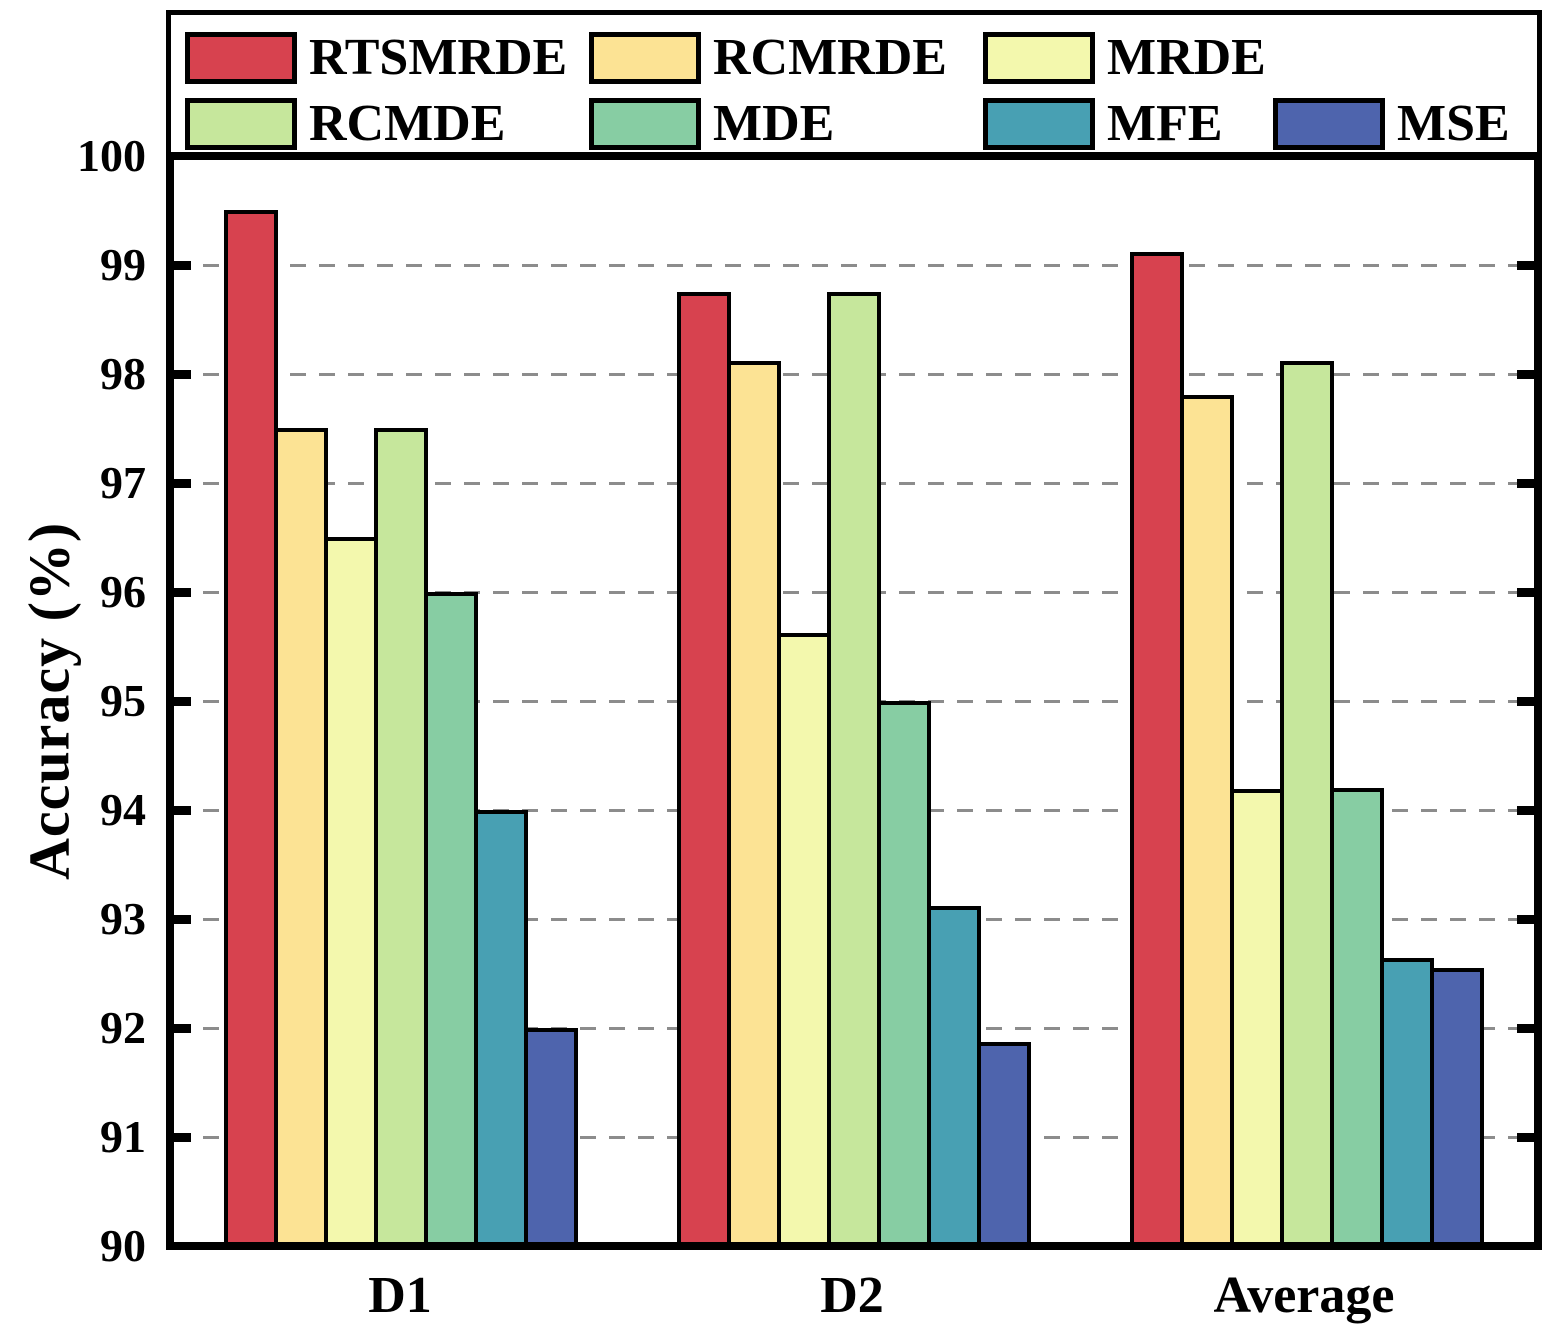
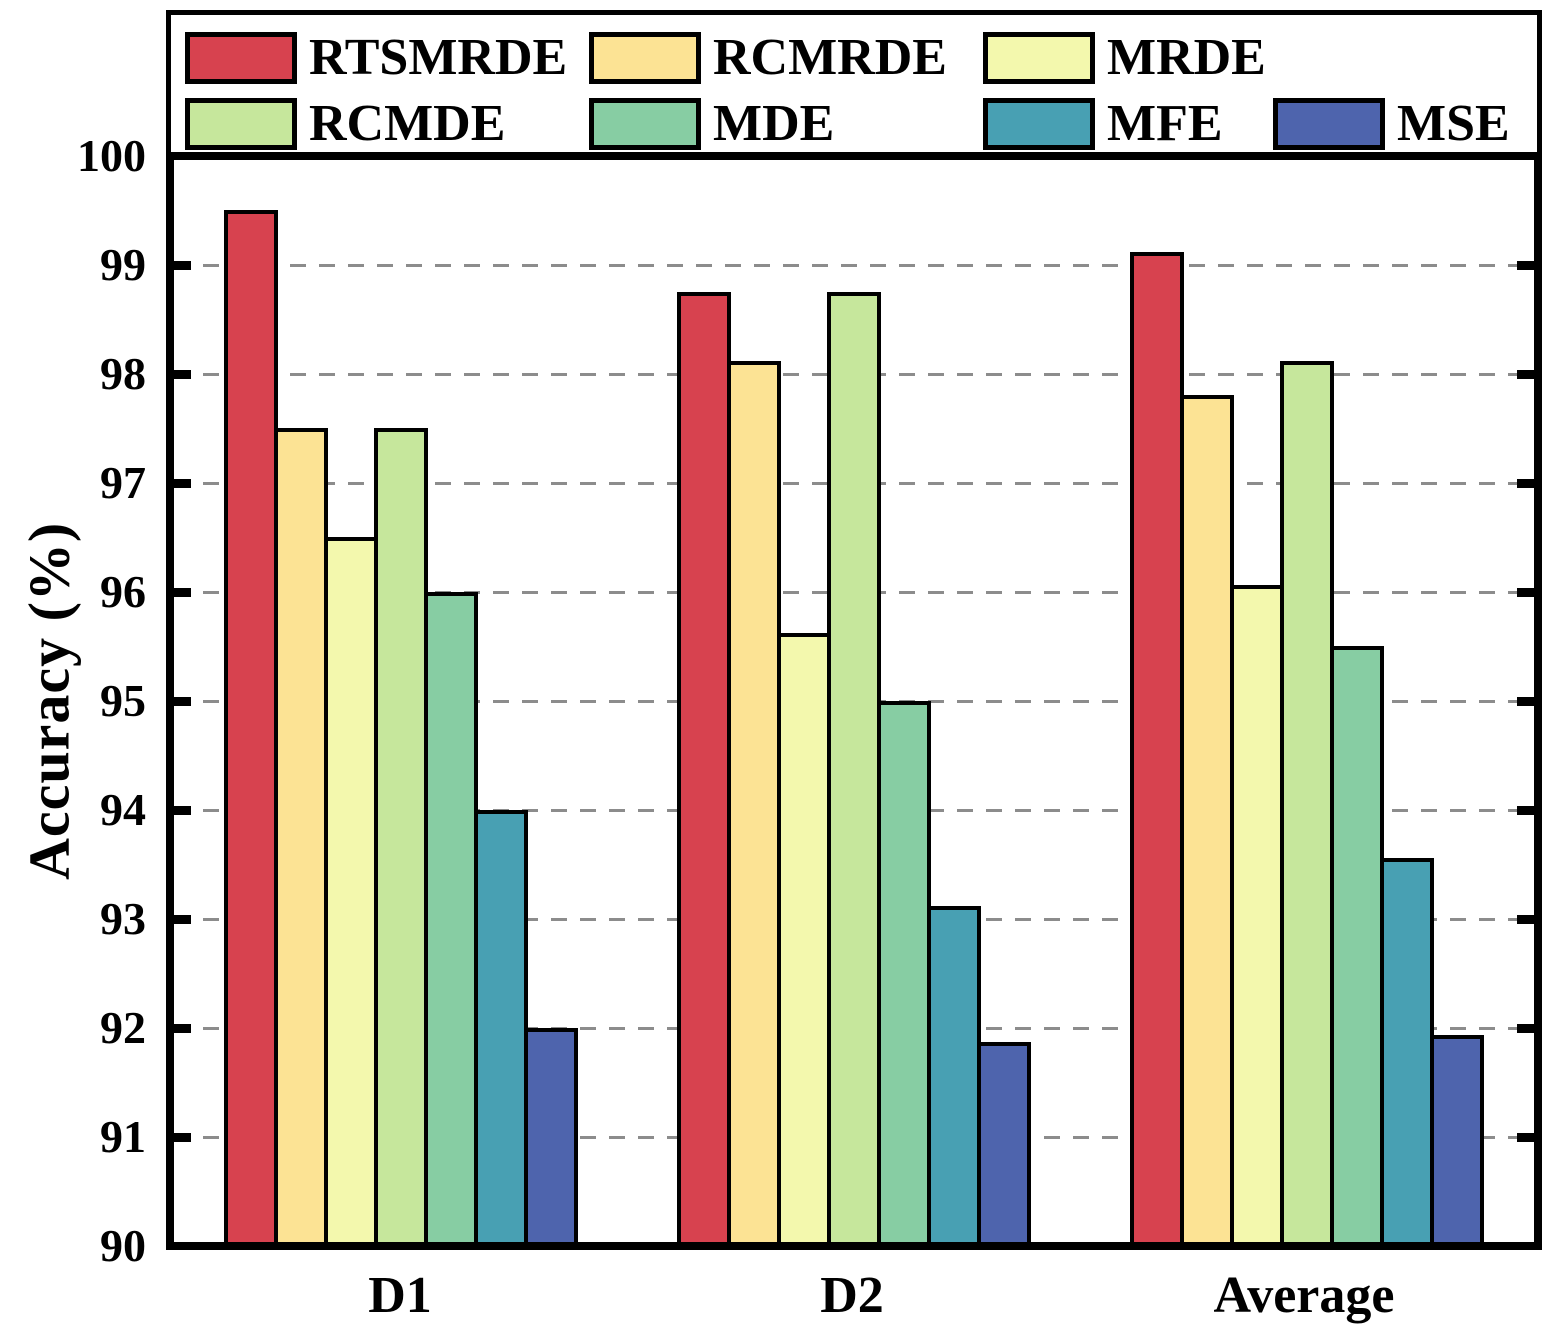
MRDE/Average: 94.19 -> 96.06
MDE/Average: 94.2 -> 95.5
MFE/Average: 92.64 -> 93.56
MSE/Average: 92.55 -> 91.94
